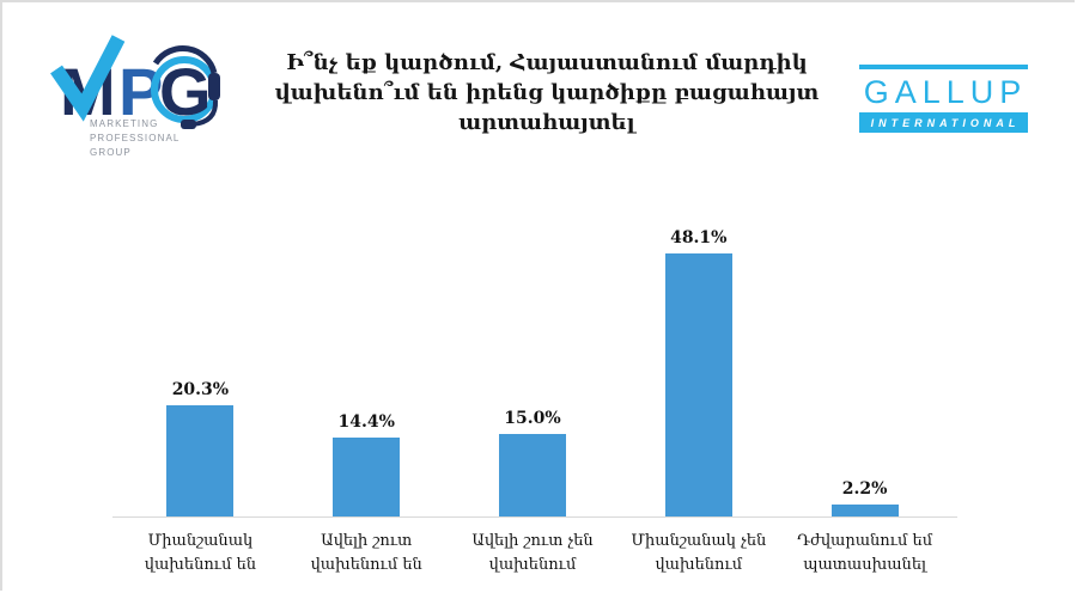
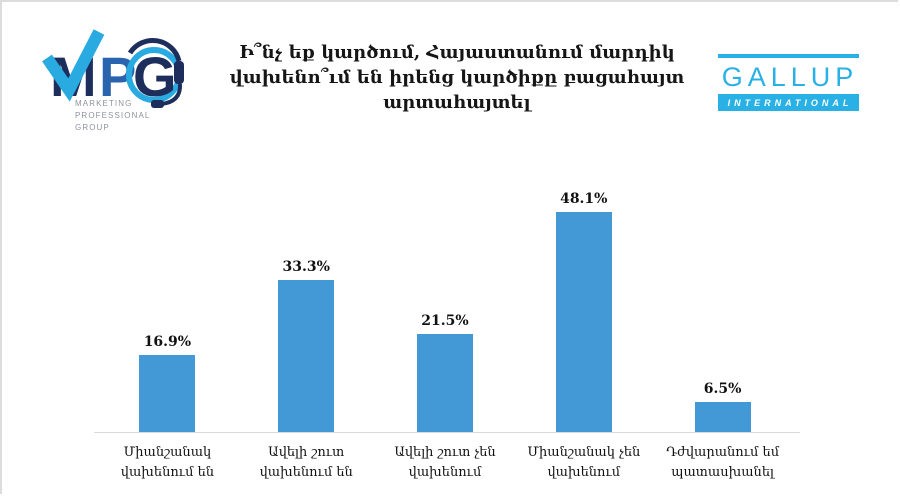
Միանշանակ վախենում են: 20.3% -> 16.9%
Ավելի շուտ վախենում են: 14.4% -> 33.3%
Ավելի շուտ չեն վախենում: 15.0% -> 21.5%
Դժվարանում եմ պատասխանել: 2.2% -> 6.5%
